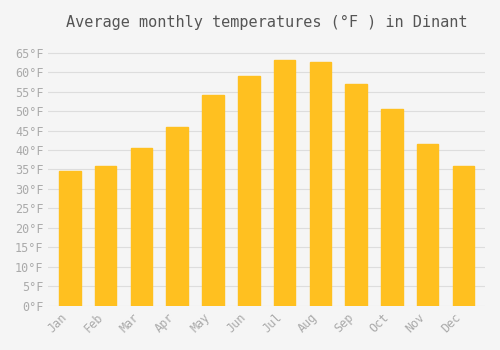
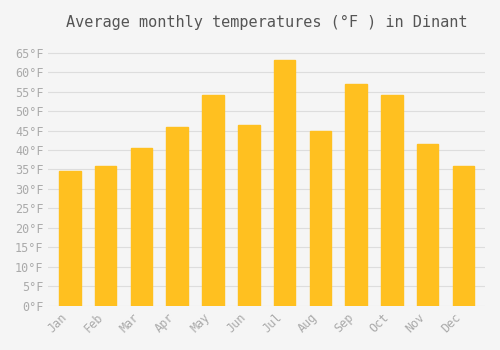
Jun: 59.0°F -> 46.5°F
Aug: 62.5°F -> 45.0°F
Oct: 50.5°F -> 54.0°F
